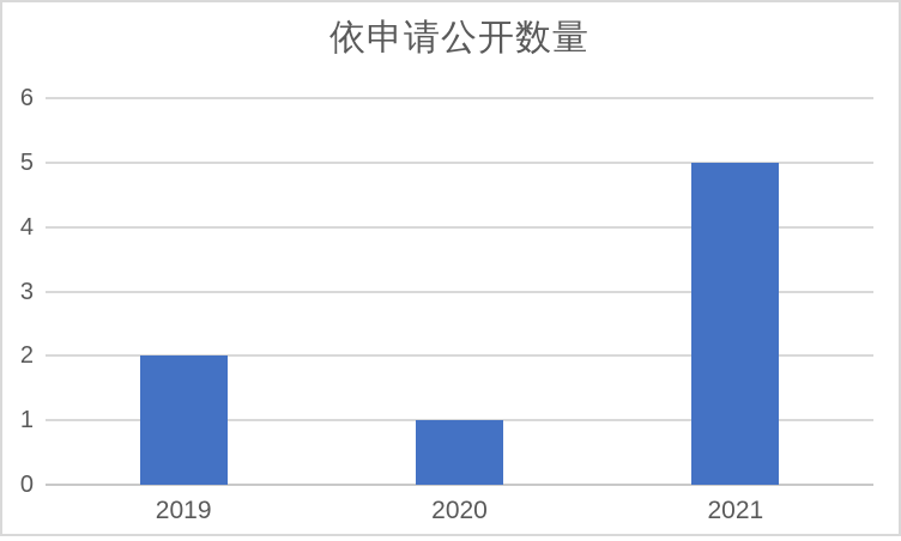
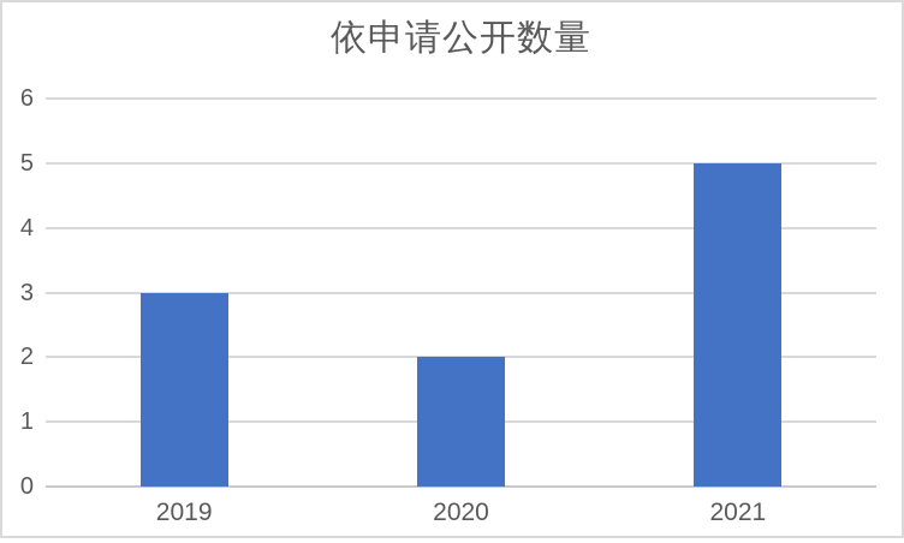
2019: 2 -> 3
2020: 1 -> 2
